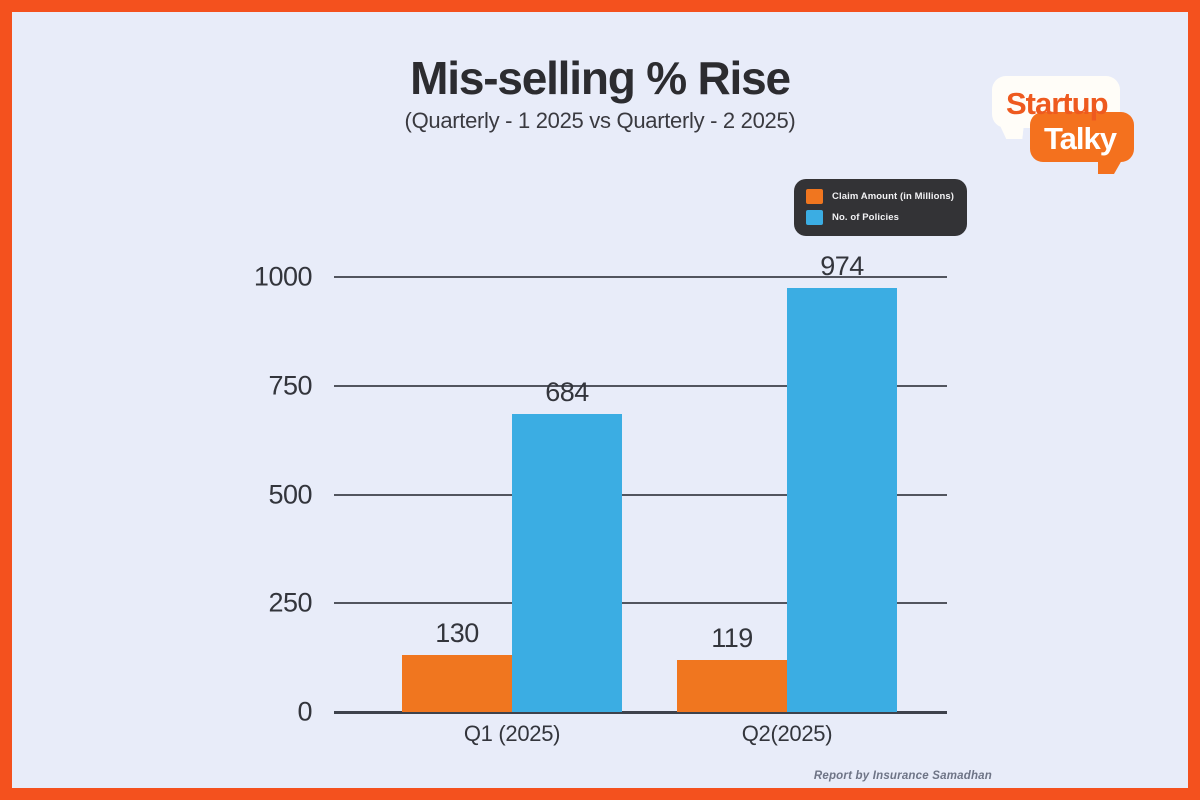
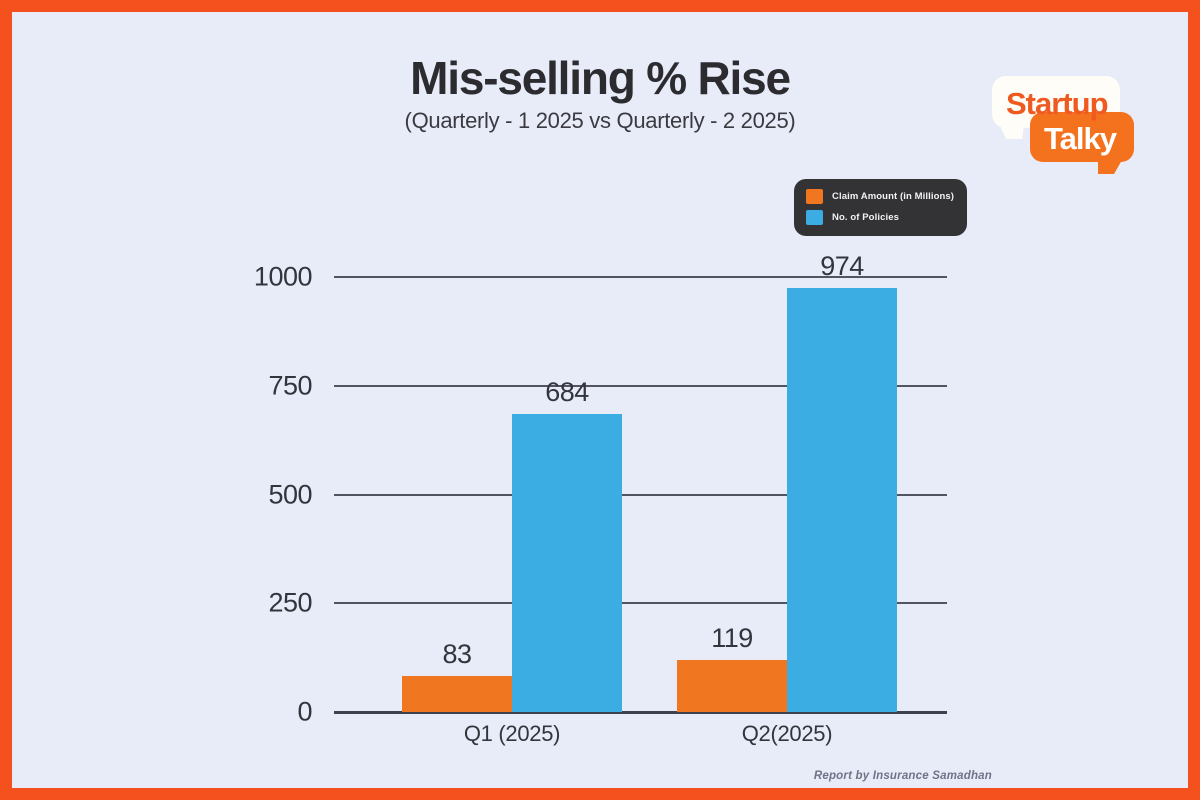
Claim Amount (in Millions)/Q1 (2025): 130 -> 83
